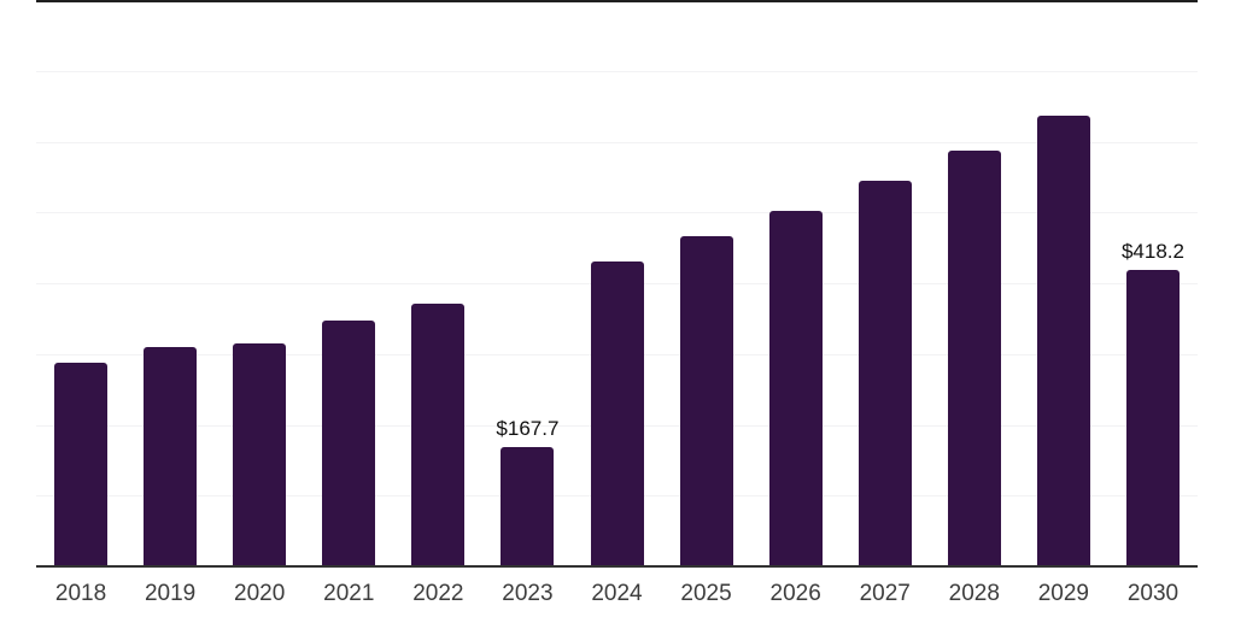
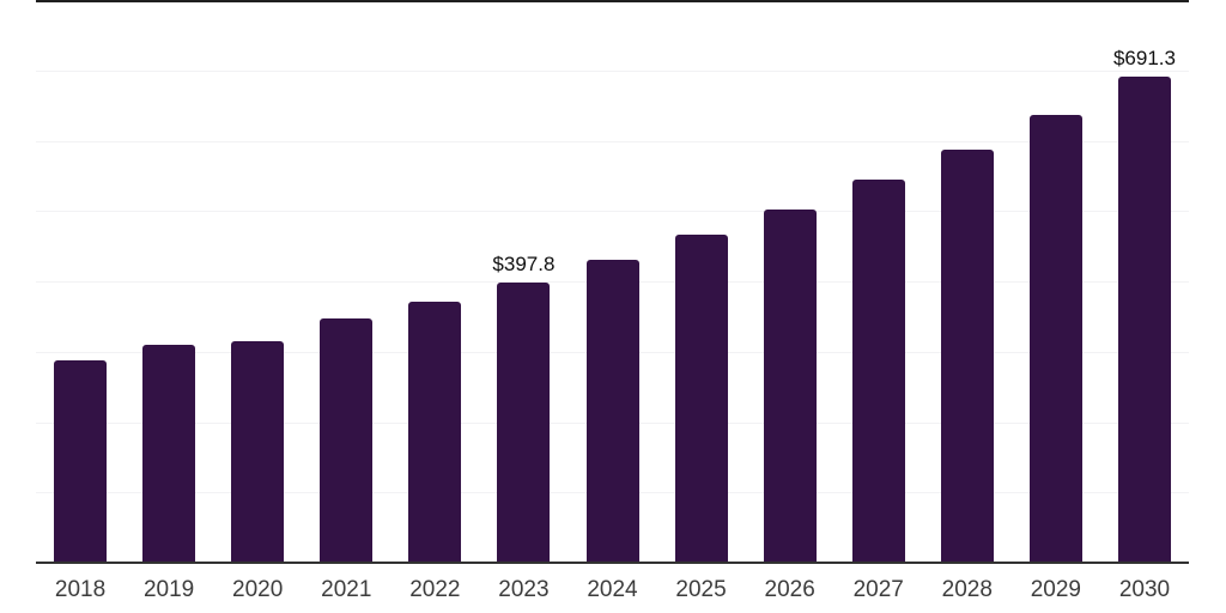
2023: $167.7 -> $397.8
2030: $418.2 -> $691.3
